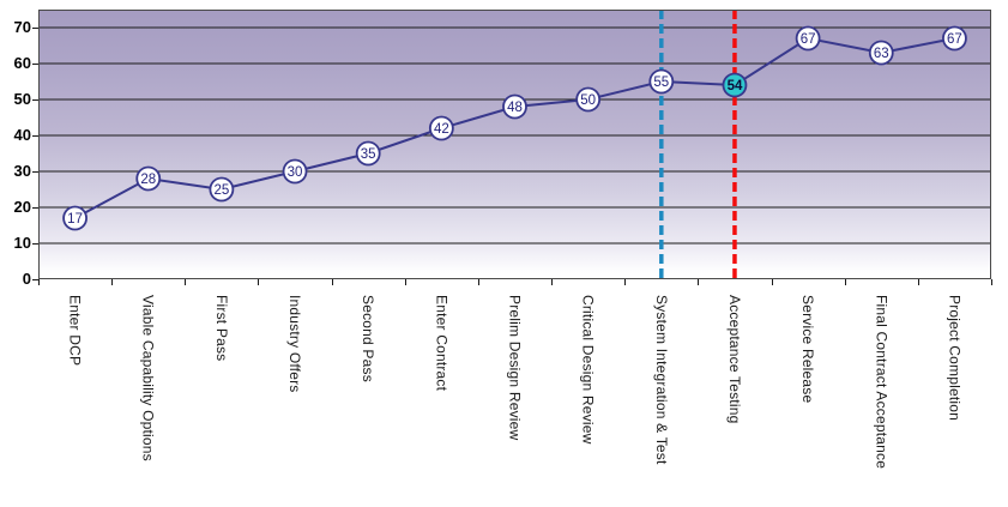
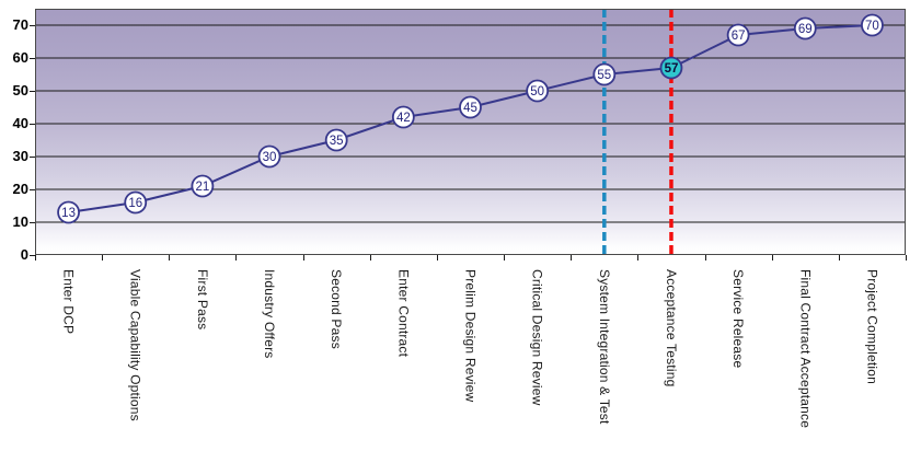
Enter DCP: 17 -> 13
Viable Capability Options: 28 -> 16
First Pass: 25 -> 21
Prelim Design Review: 48 -> 45
Acceptance Testing: 54 -> 57
Final Contract Acceptance: 63 -> 69
Project Completion: 67 -> 70
